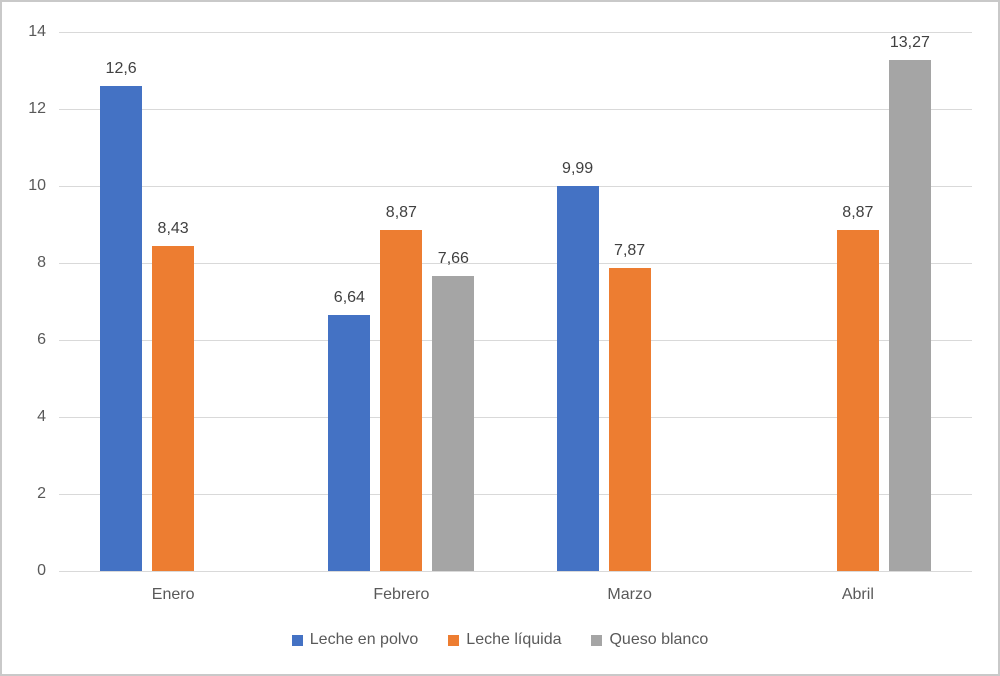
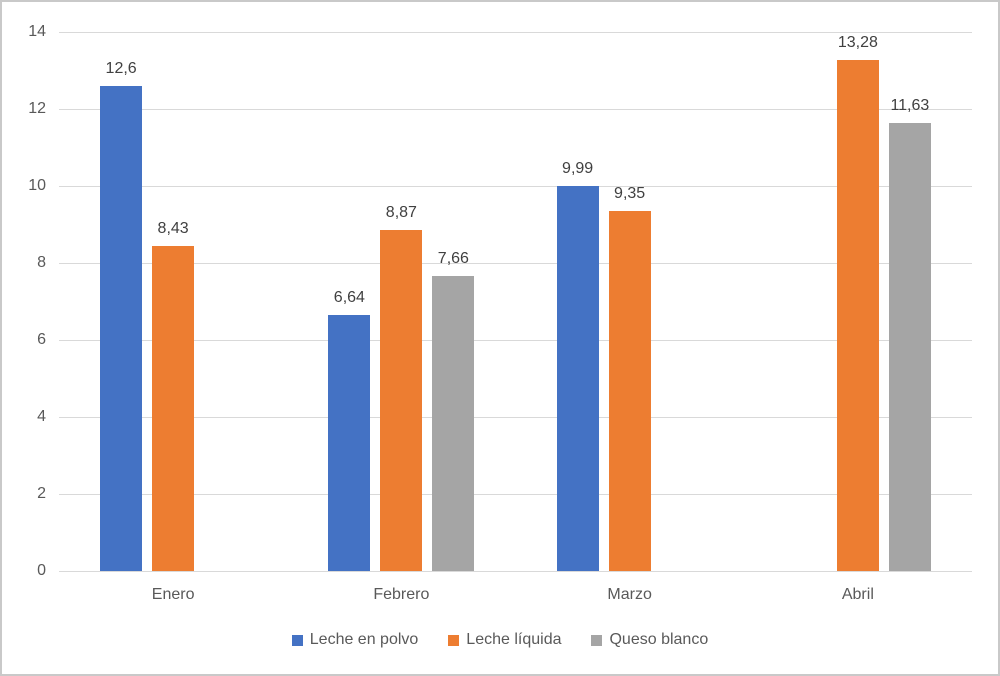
Leche líquida/Marzo: 7,87 -> 9,35
Leche líquida/Abril: 8,87 -> 13,28
Queso blanco/Abril: 13,27 -> 11,63
